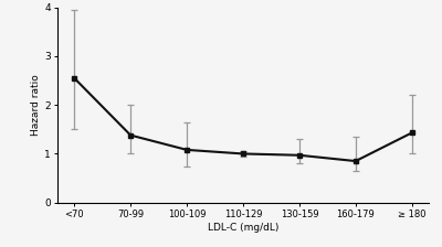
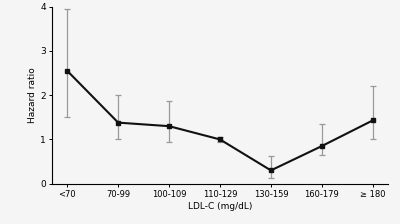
100-109: 1.08 -> 1.30
130-159: 0.97 -> 0.30
